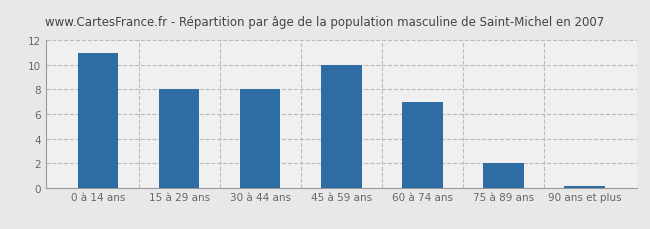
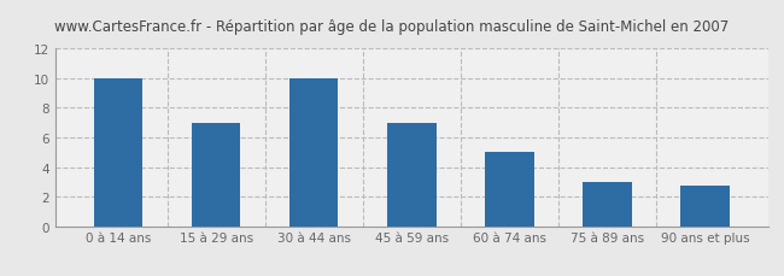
0 à 14 ans: 11.0 -> 10.0
15 à 29 ans: 8.0 -> 7.0
30 à 44 ans: 8.0 -> 10.0
45 à 59 ans: 10.0 -> 7.0
60 à 74 ans: 7.0 -> 5.0
75 à 89 ans: 2.0 -> 3.0
90 ans et plus: 0.1 -> 2.7
